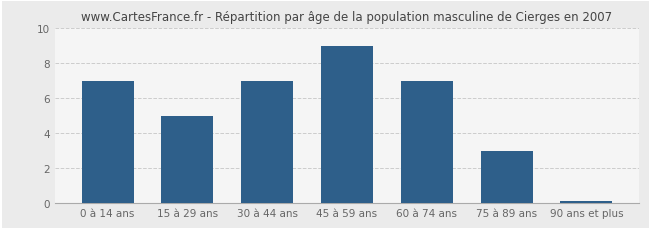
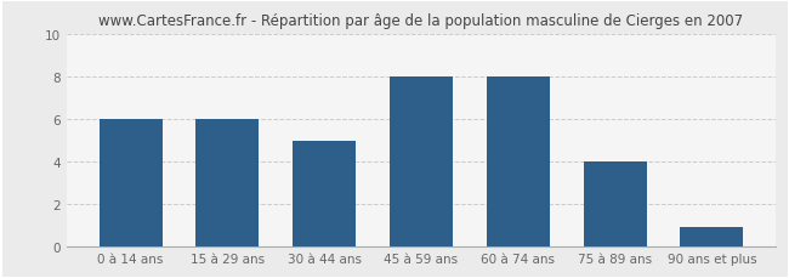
0 à 14 ans: 7.0 -> 6.0
15 à 29 ans: 5.0 -> 6.0
30 à 44 ans: 7.0 -> 5.0
45 à 59 ans: 9.0 -> 8.0
60 à 74 ans: 7.0 -> 8.0
75 à 89 ans: 3.0 -> 4.0
90 ans et plus: 0.1 -> 0.9
